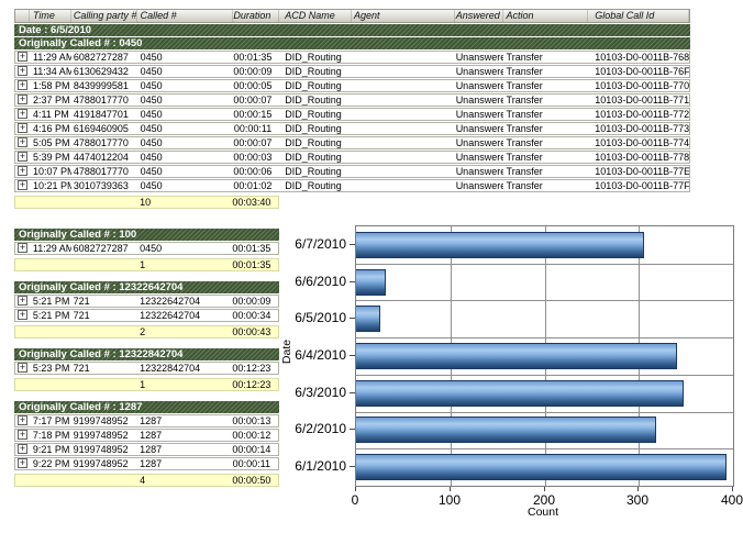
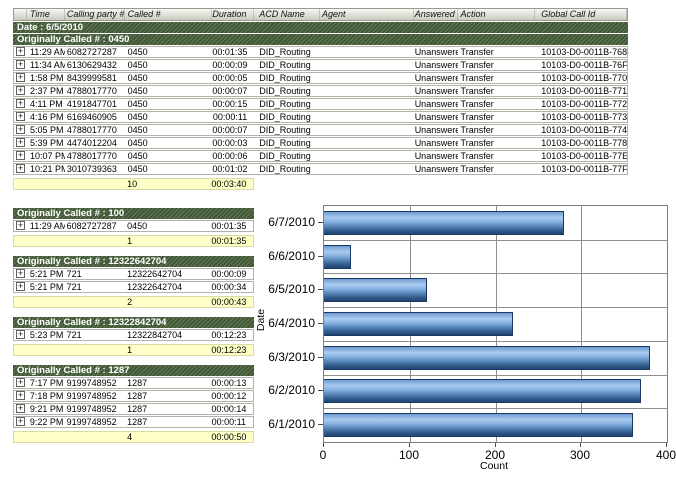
6/7/2010: 300 -> 280
6/5/2010: 30 -> 120
6/4/2010: 340 -> 220
6/3/2010: 350 -> 380
6/2/2010: 320 -> 370
6/1/2010: 390 -> 360
